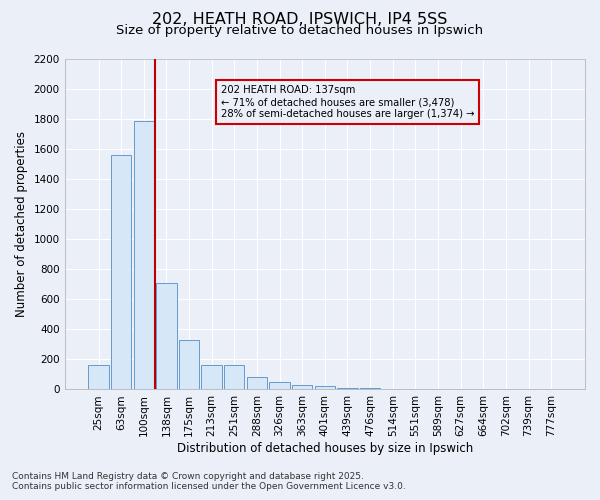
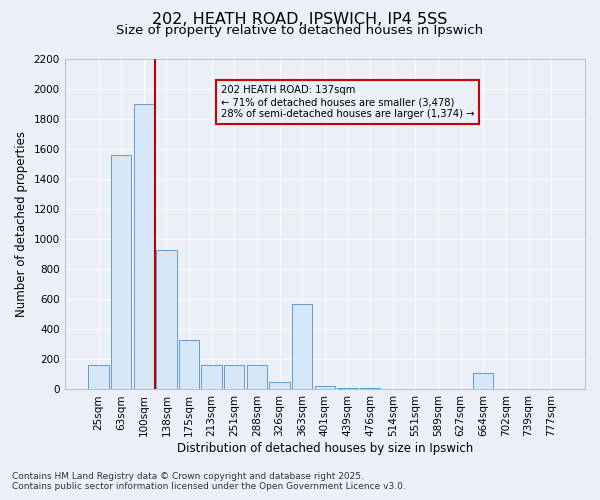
100sqm: 1790 -> 1900
138sqm: 710 -> 930
288sqm: 80 -> 160
363sqm: 30 -> 570
664sqm: 0 -> 110
